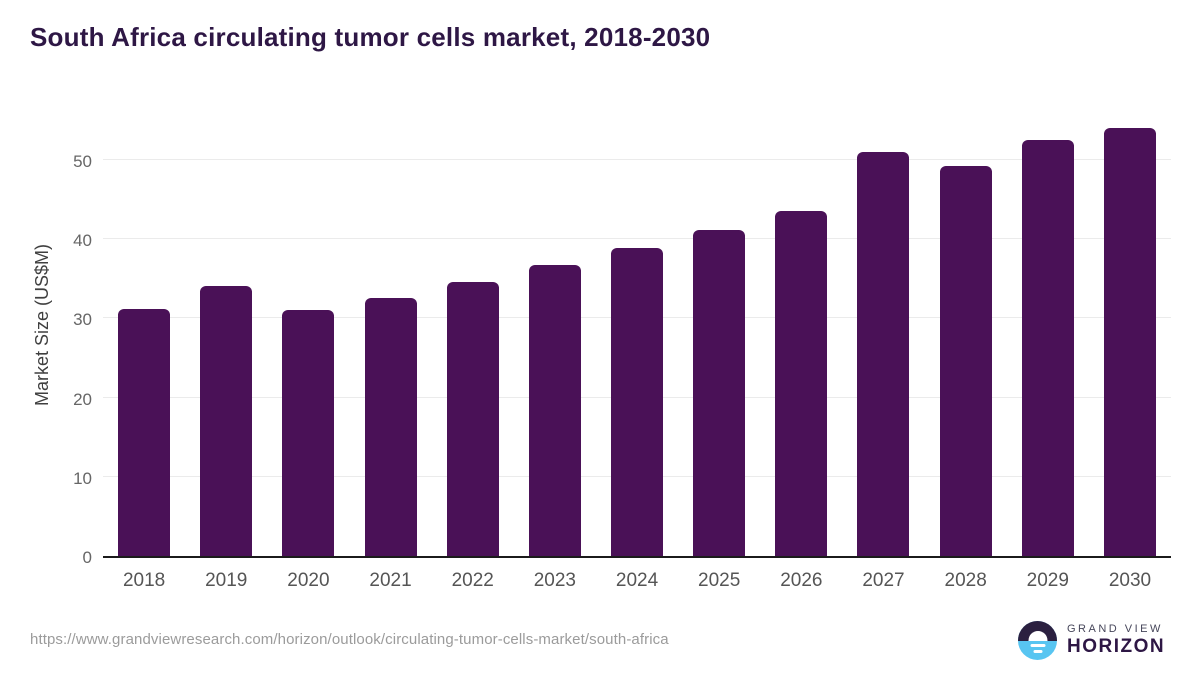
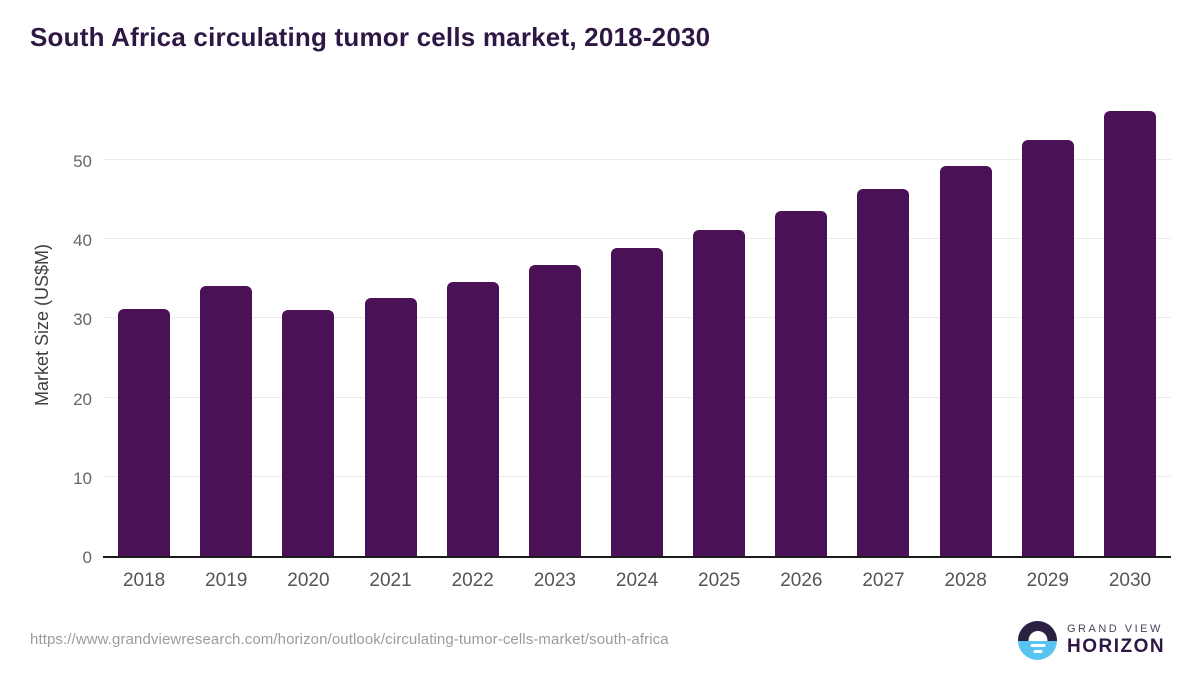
2027: 51 -> 46
2030: 54 -> 56
